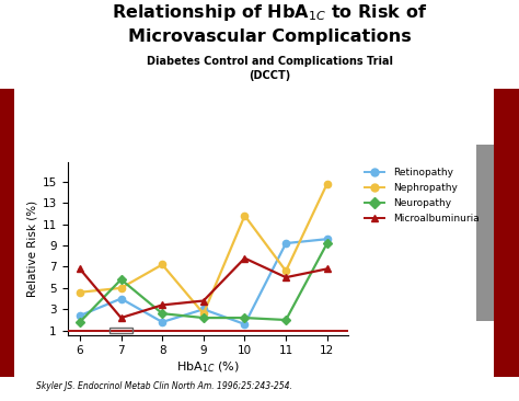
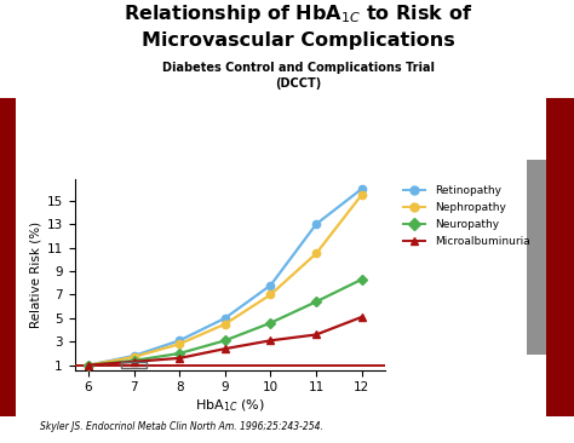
Retinopathy/6: 2.4 -> 1.0
Nephropathy/6: 4.6 -> 1.0
Neuropathy/6: 1.8 -> 1.0
Microalbuminuria/6: 6.8 -> 1.0
Retinopathy/7: 4.0 -> 1.8
Nephropathy/7: 5.0 -> 1.7
Neuropathy/7: 5.8 -> 1.4
Microalbuminuria/7: 2.2 -> 1.3
Retinopathy/8: 1.8 -> 3.1
Nephropathy/8: 7.2 -> 2.8
Neuropathy/8: 2.6 -> 2.0
Microalbuminuria/8: 3.4 -> 1.6
Retinopathy/9: 3.0 -> 5.0
Nephropathy/9: 2.6 -> 4.5
Neuropathy/9: 2.2 -> 3.1
Microalbuminuria/9: 3.8 -> 2.4
Retinopathy/10: 1.6 -> 7.8
Nephropathy/10: 11.8 -> 7.0
Neuropathy/10: 2.2 -> 4.6
Microalbuminuria/10: 7.8 -> 3.1
Retinopathy/11: 9.2 -> 13.0
Nephropathy/11: 6.6 -> 10.5
Neuropathy/11: 2.0 -> 6.4
Microalbuminuria/11: 6.0 -> 3.6
Retinopathy/12: 9.6 -> 16.0
Nephropathy/12: 14.8 -> 15.5
Neuropathy/12: 9.2 -> 8.3
Microalbuminuria/12: 6.8 -> 5.1
